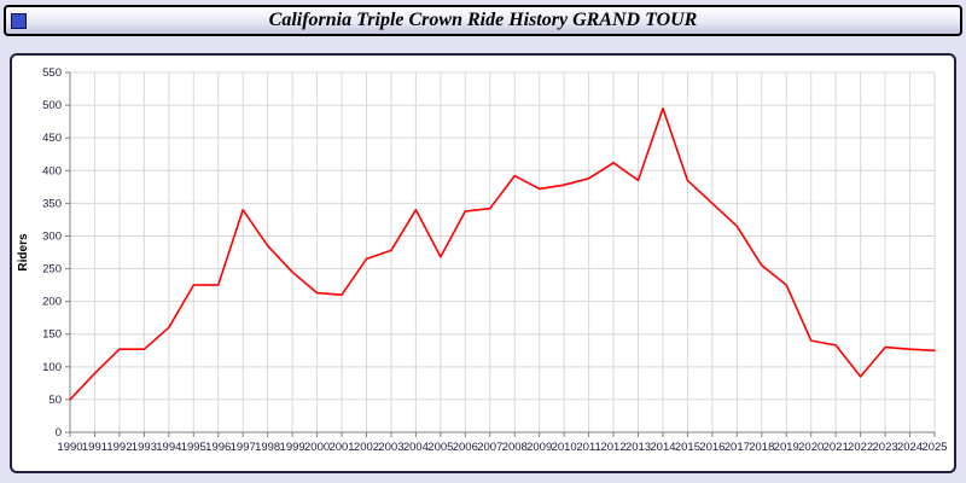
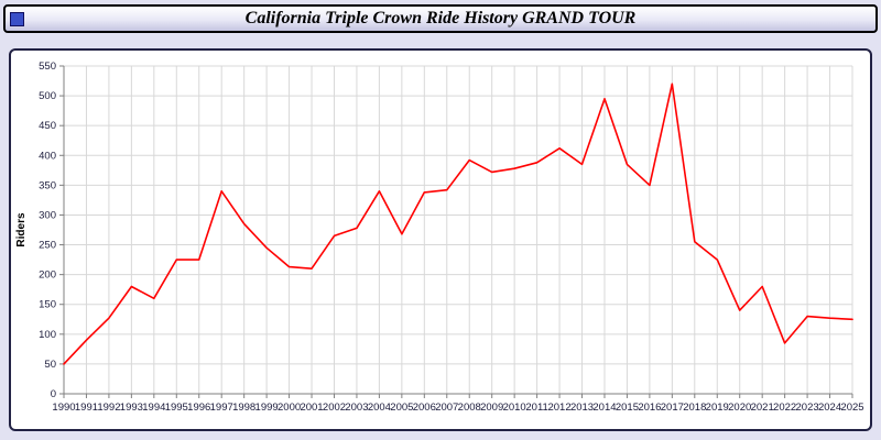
1993: 130 -> 180
2017: 320 -> 520
2021: 130 -> 180
